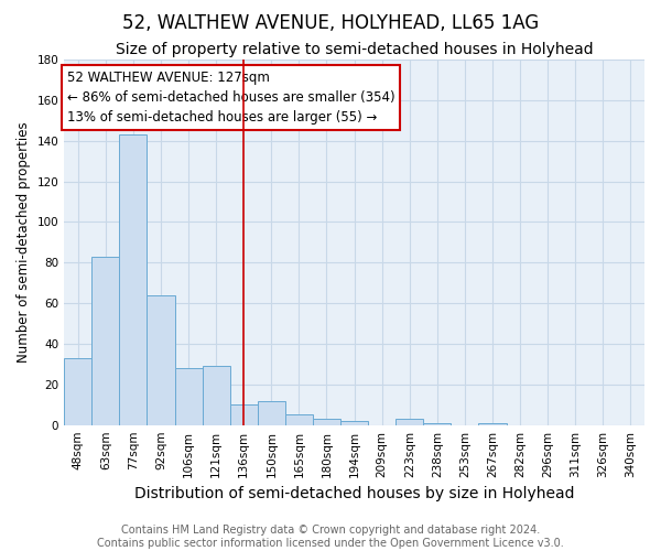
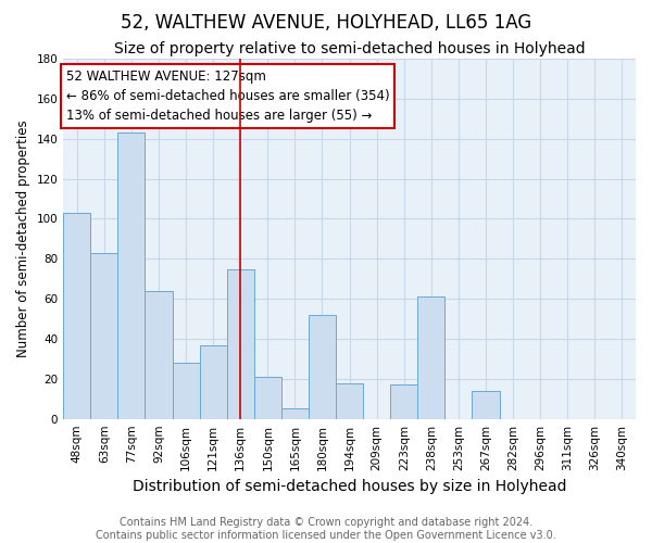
48sqm: 33 -> 103
121sqm: 29 -> 37
136sqm: 10 -> 75
150sqm: 12 -> 21
180sqm: 3 -> 52
194sqm: 2 -> 18
223sqm: 3 -> 17
238sqm: 1 -> 61
267sqm: 1 -> 14
